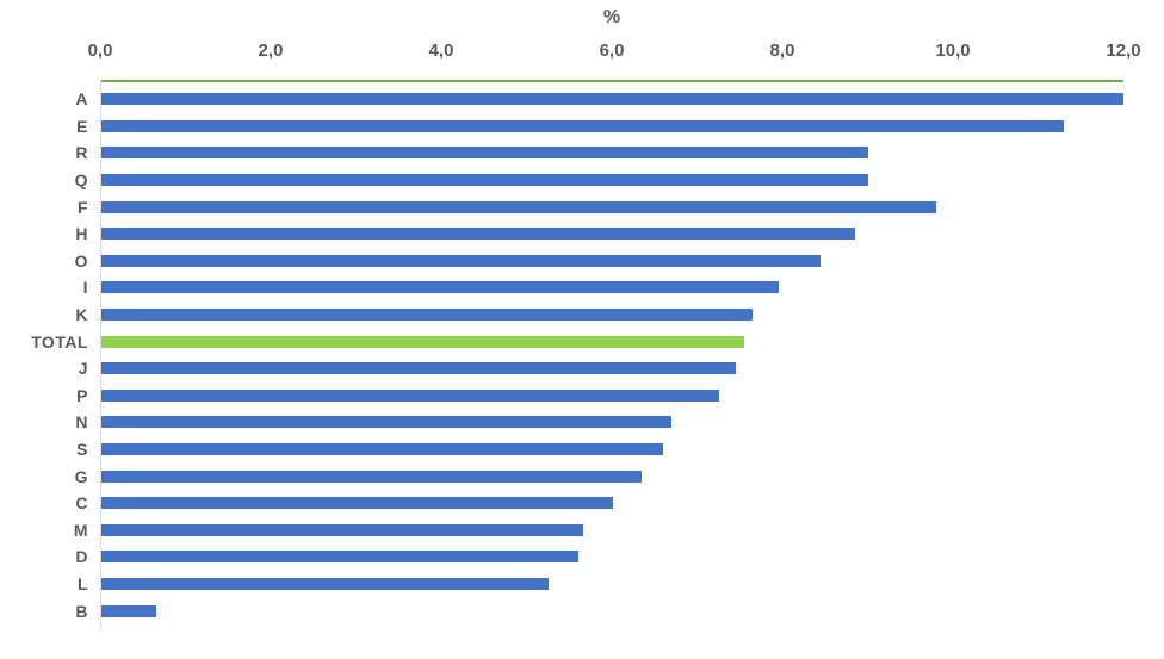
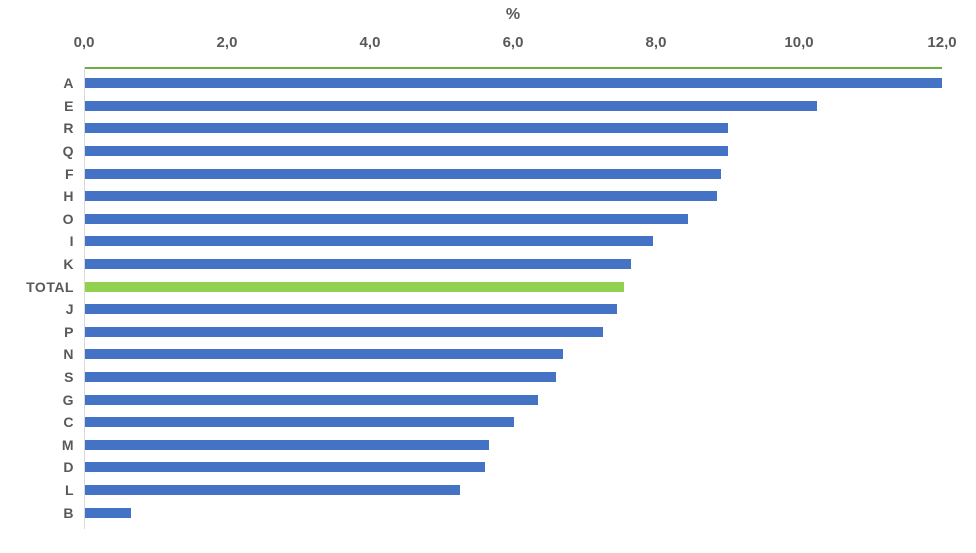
E: 11,3 -> 10,2
F: 9,8 -> 8,9
